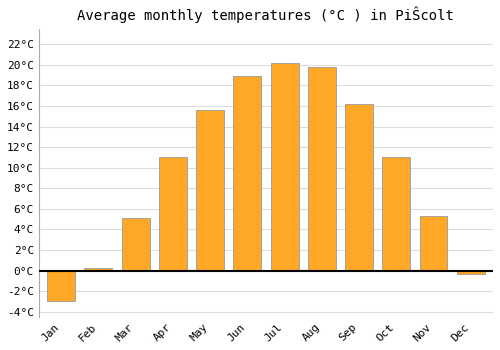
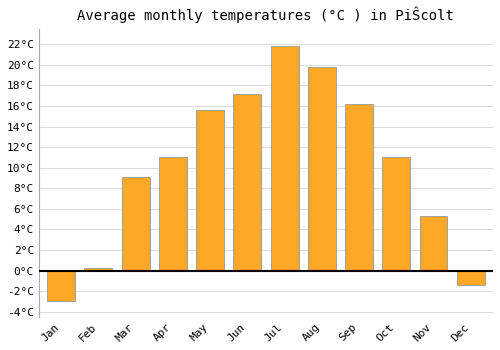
Mar: 5.1°C -> 9.1°C
Jun: 18.9°C -> 17.2°C
Jul: 20.2°C -> 21.8°C
Dec: -0.3°C -> -1.4°C
